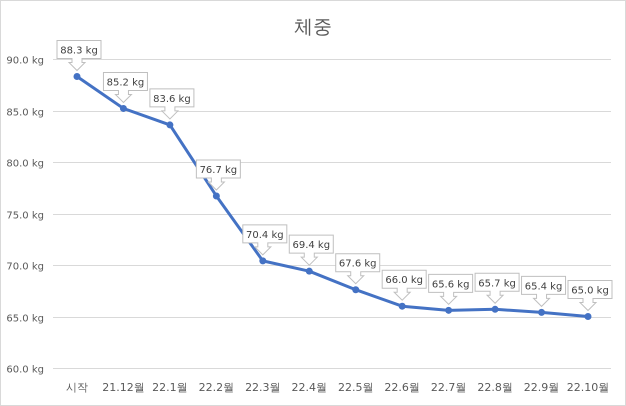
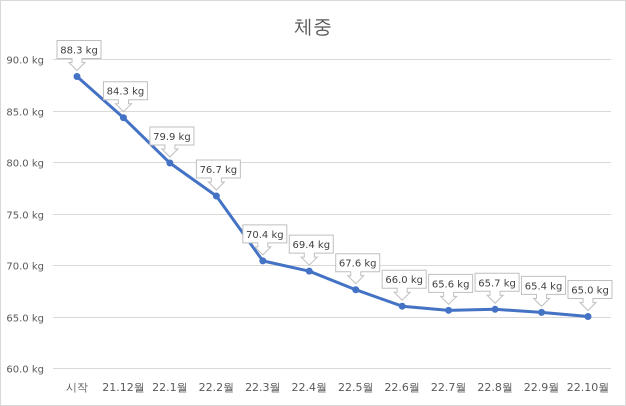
21.12월: 85.2 -> 84.3
22.1월: 83.6 -> 79.9
